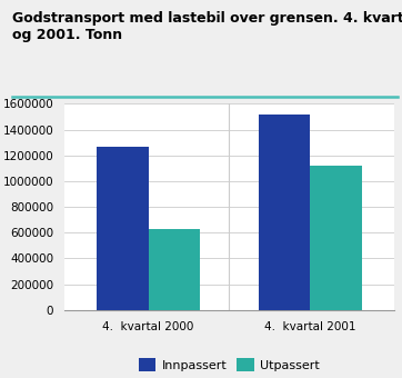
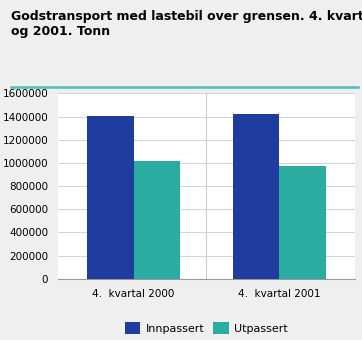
Innpassert/4. kvartal 2000: 1270000 -> 1410000
Utpassert/4. kvartal 2000: 630000 -> 1020000
Innpassert/4. kvartal 2001: 1520000 -> 1420000
Utpassert/4. kvartal 2001: 1120000 -> 970000
